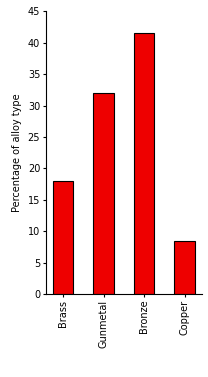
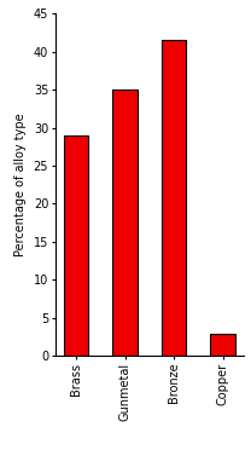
Brass: 18.0 -> 29.0
Gunmetal: 32.0 -> 35.0
Copper: 8.5 -> 2.8
